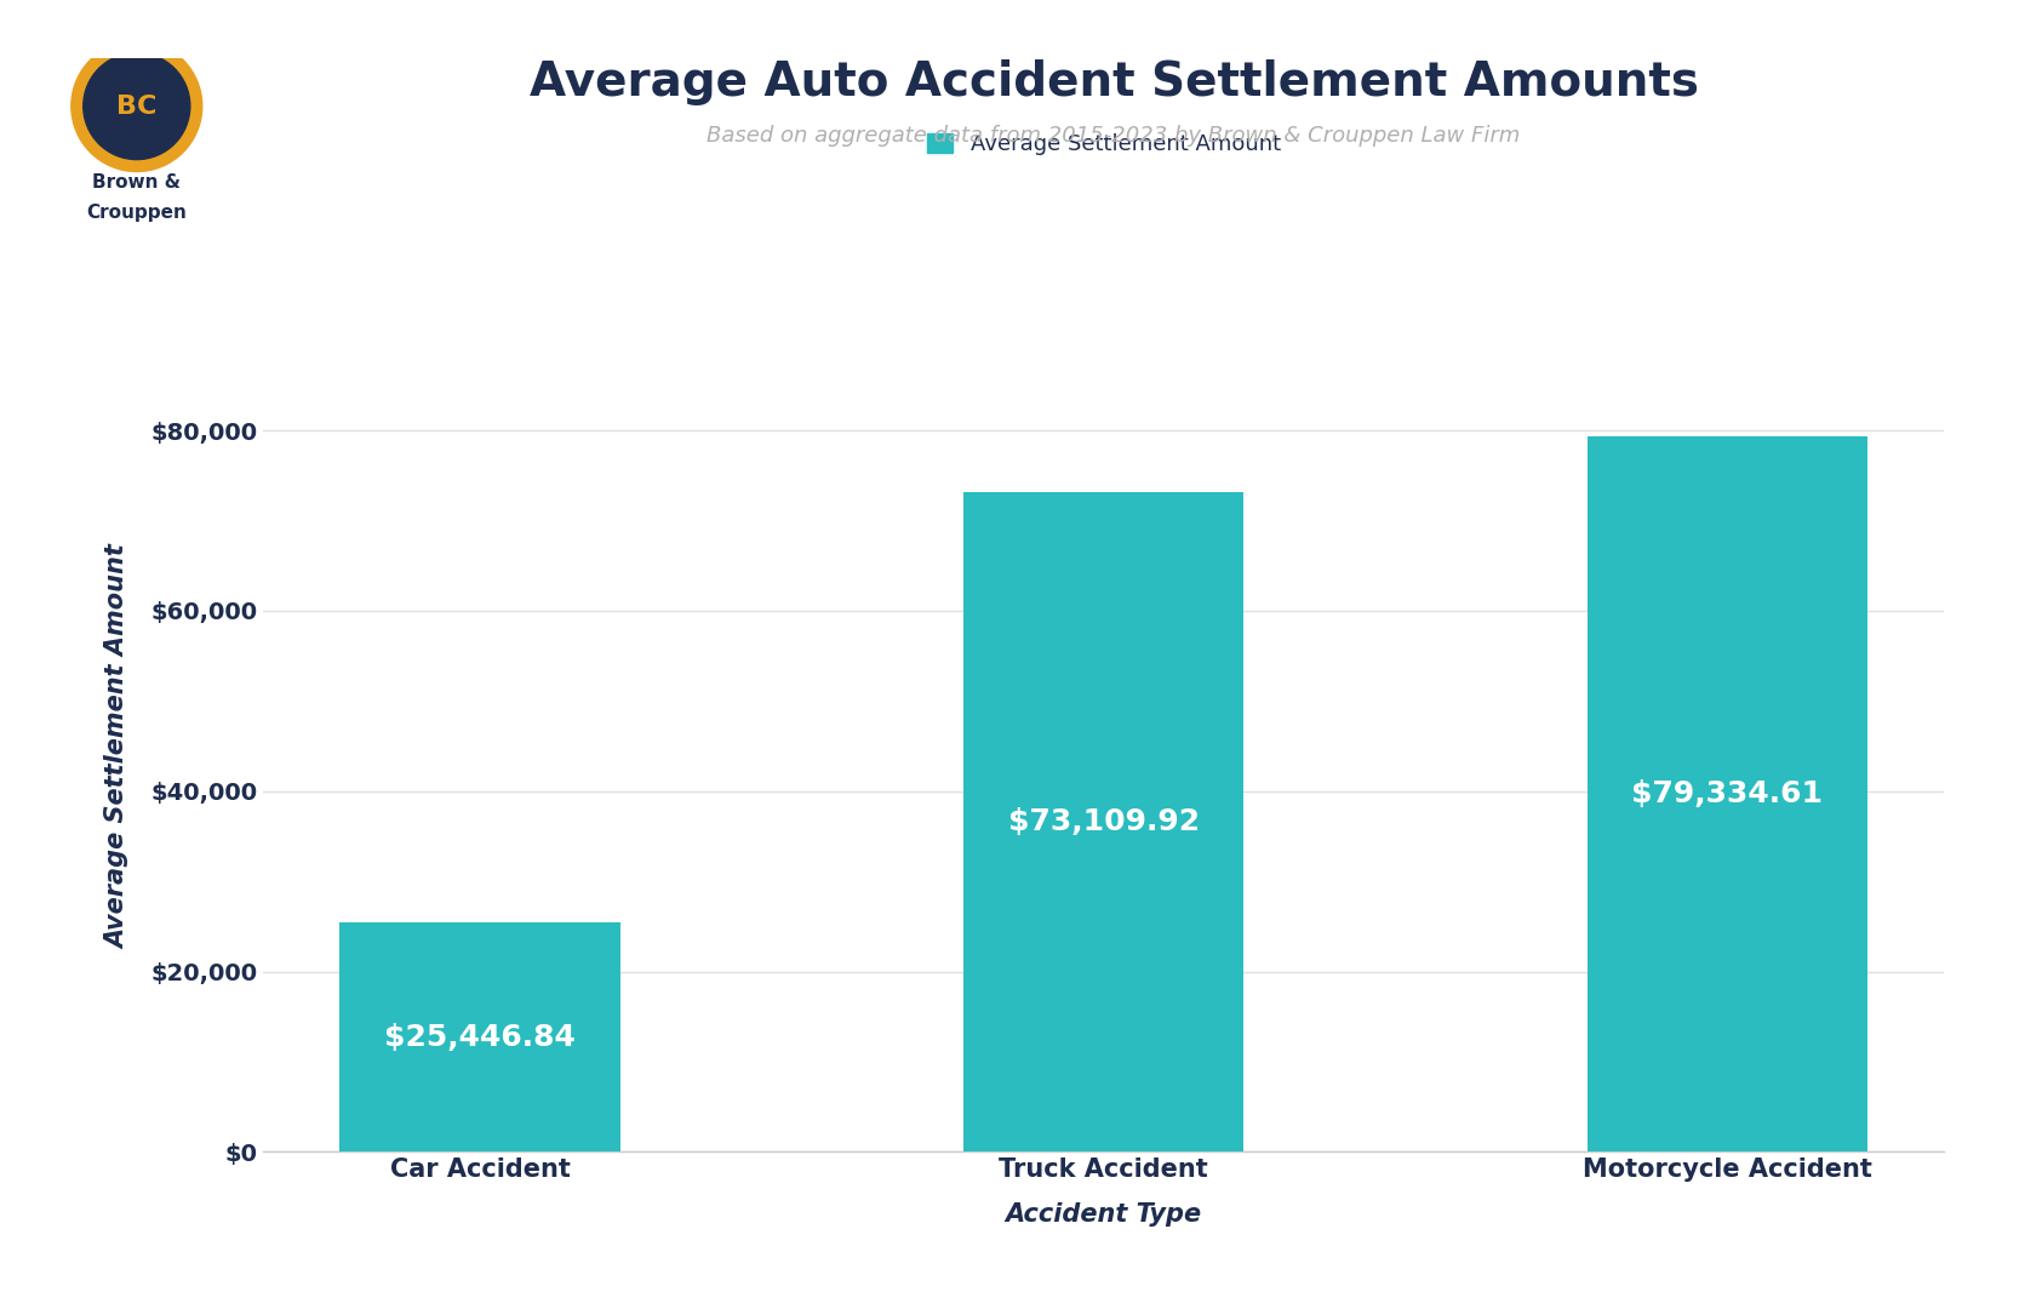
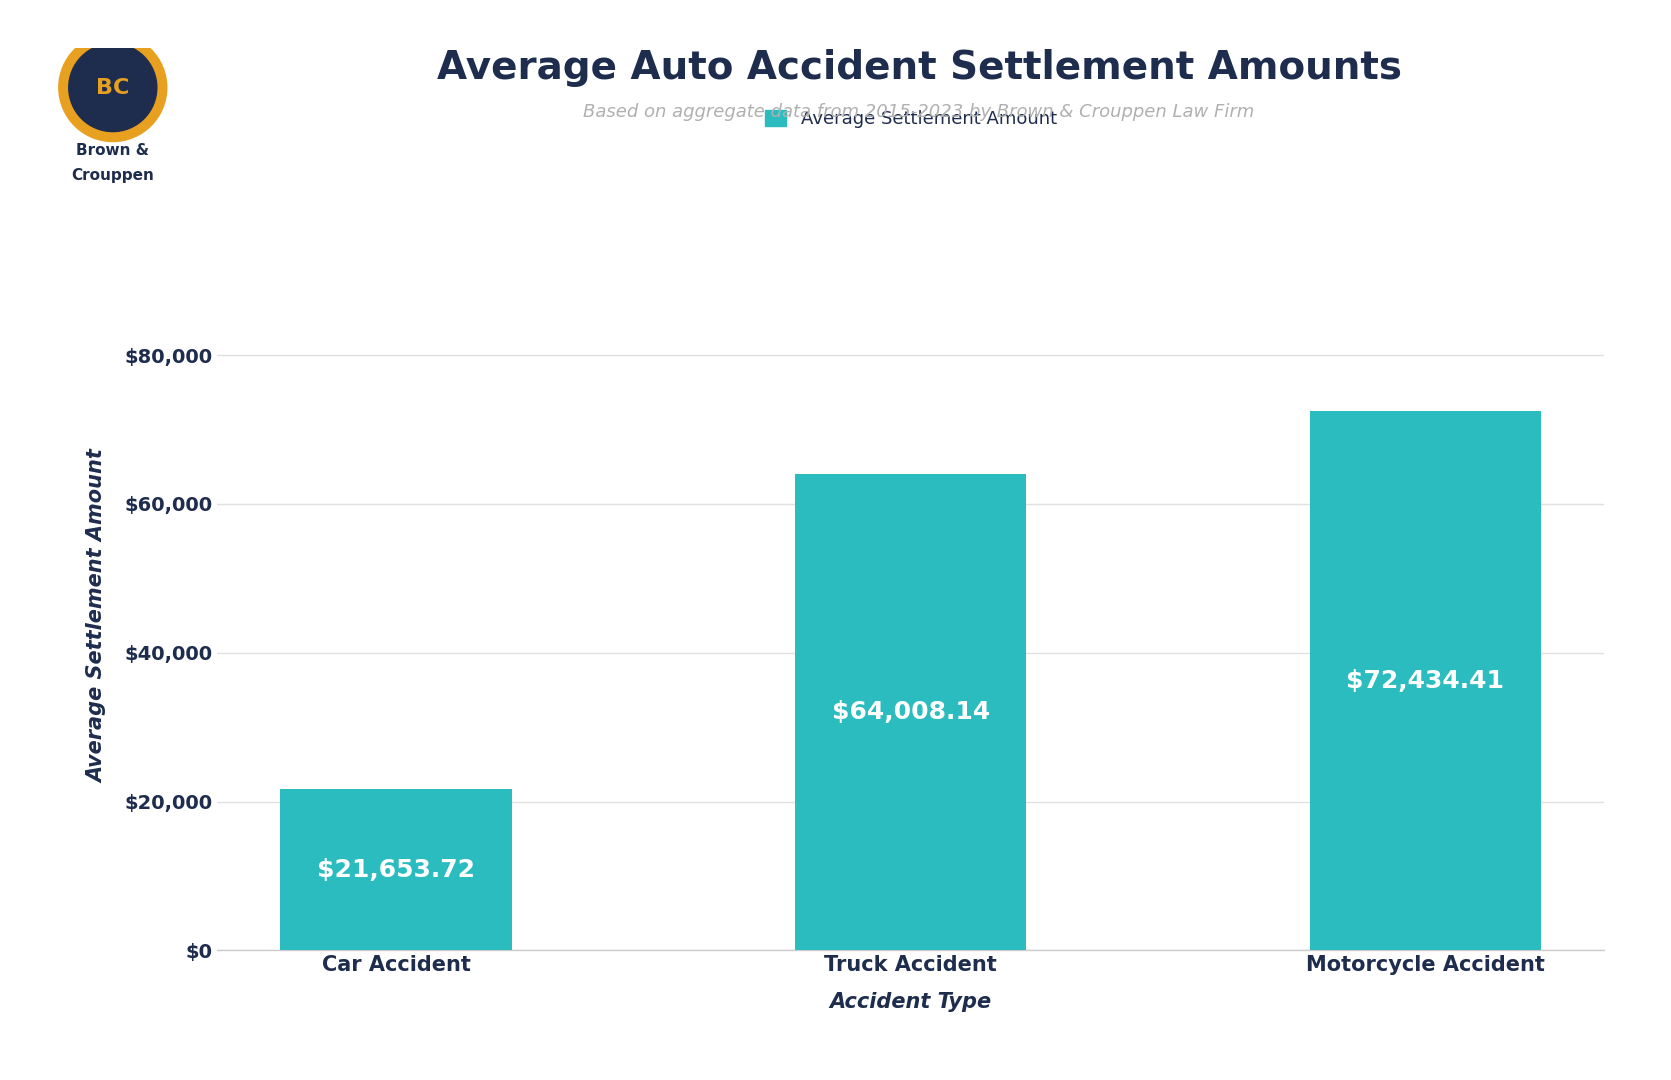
Car Accident: $25,446.84 -> $21,653.72
Truck Accident: $73,109.92 -> $64,008.14
Motorcycle Accident: $79,334.61 -> $72,434.41
